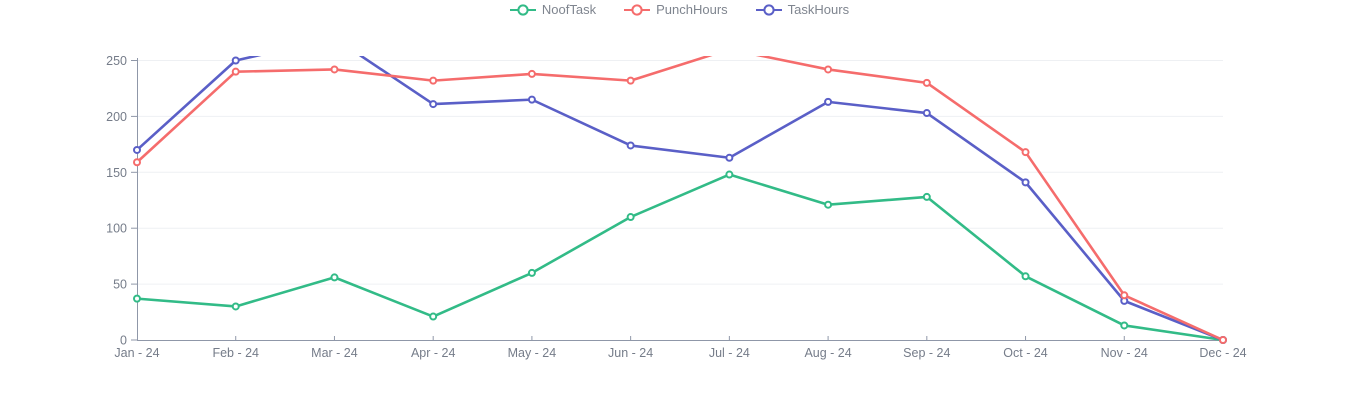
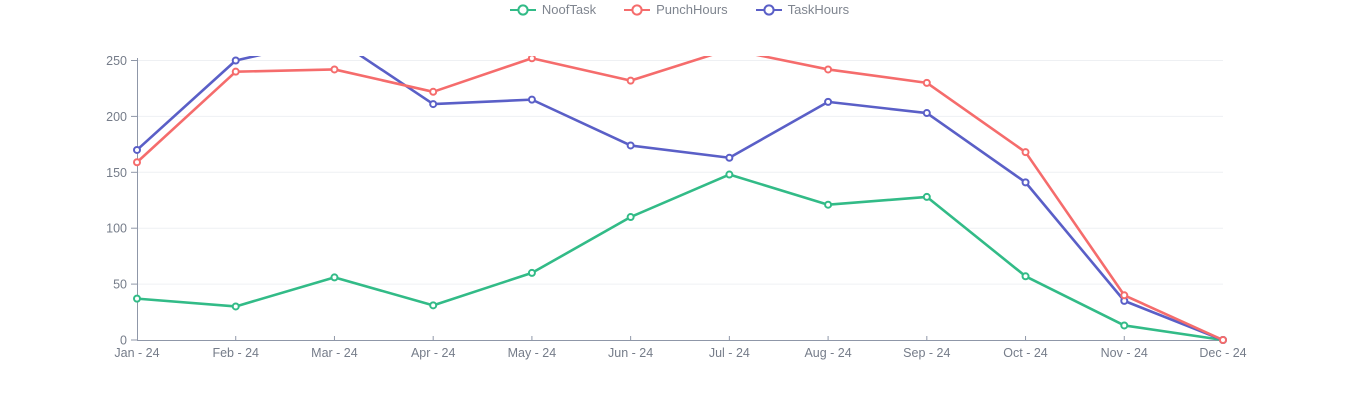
NoofTask/Apr - 24: 21 -> 31
PunchHours/Apr - 24: 232 -> 222
PunchHours/May - 24: 238 -> 252
